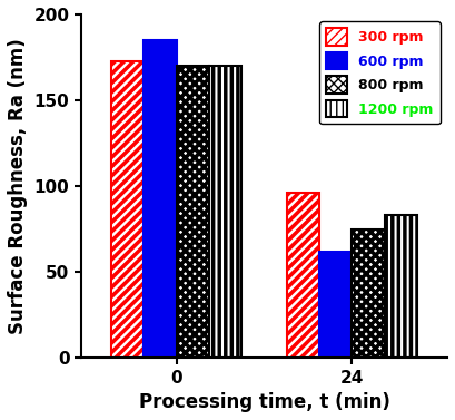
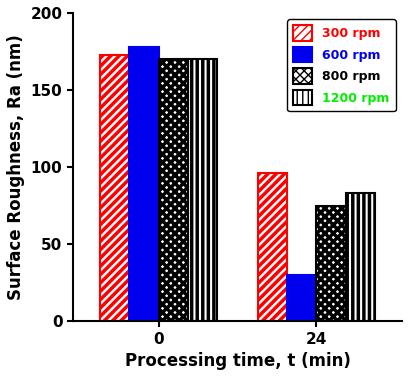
600 rpm/0: 185 -> 178
600 rpm/24: 62 -> 30
